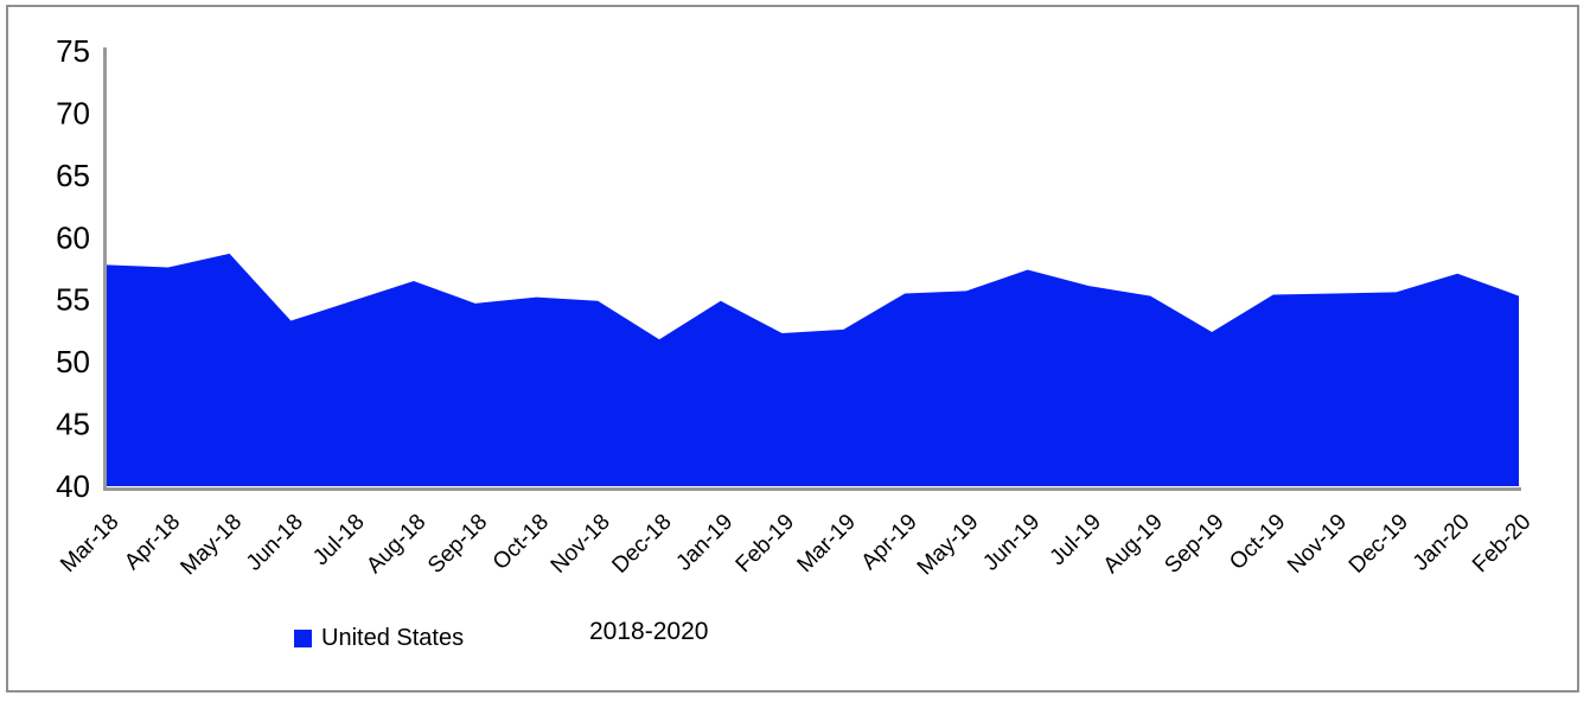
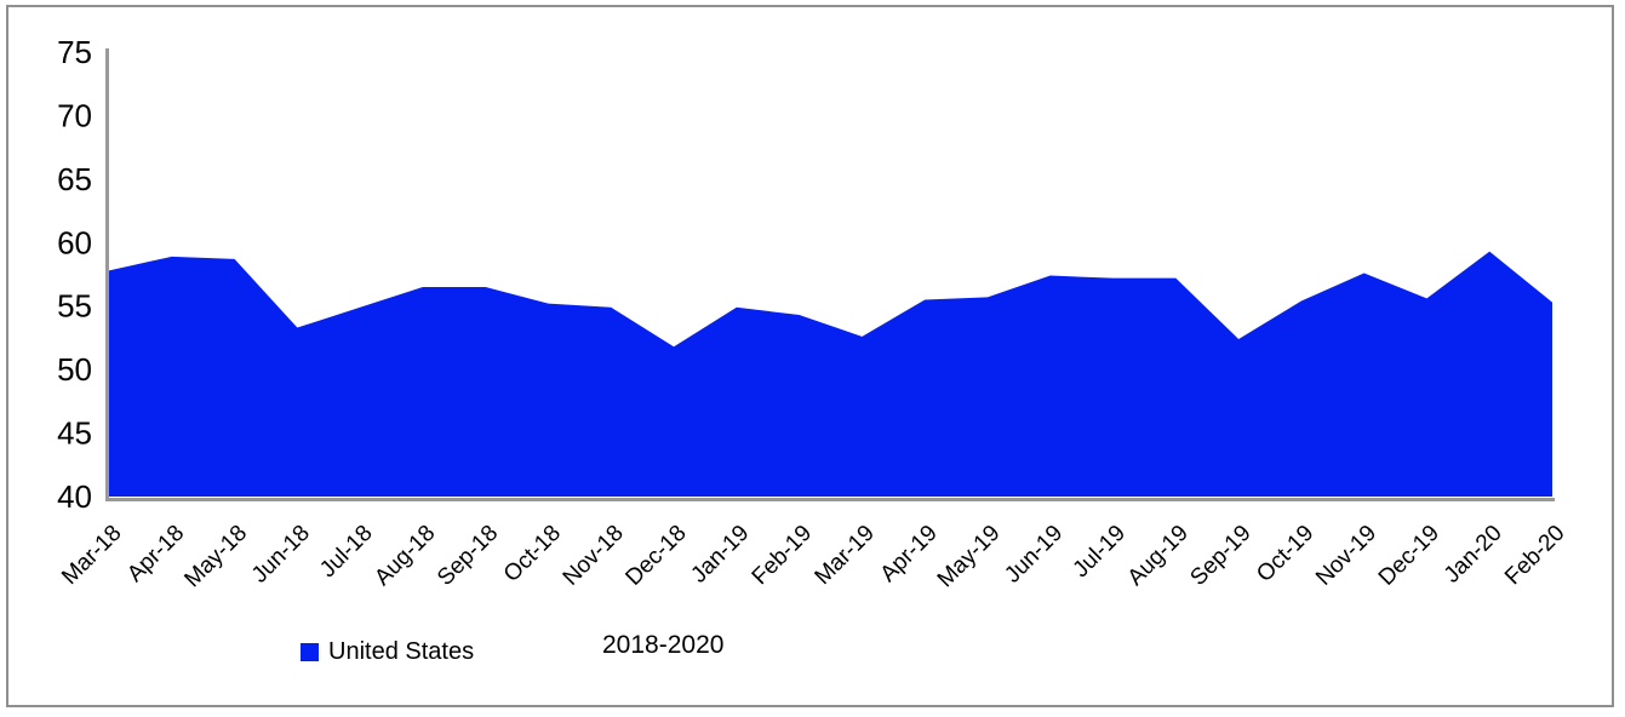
Apr-18: 57.6 -> 58.9
Sep-18: 54.7 -> 56.5
Feb-19: 52.3 -> 54.3
Jul-19: 56.1 -> 57.2
Aug-19: 55.3 -> 57.2
Nov-19: 55.5 -> 57.6
Jan-20: 57.1 -> 59.3
